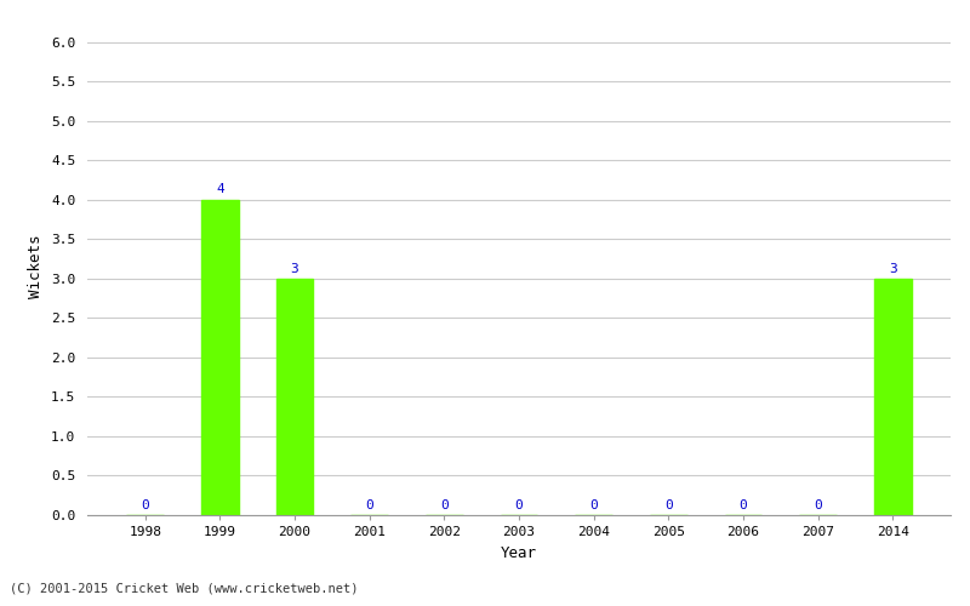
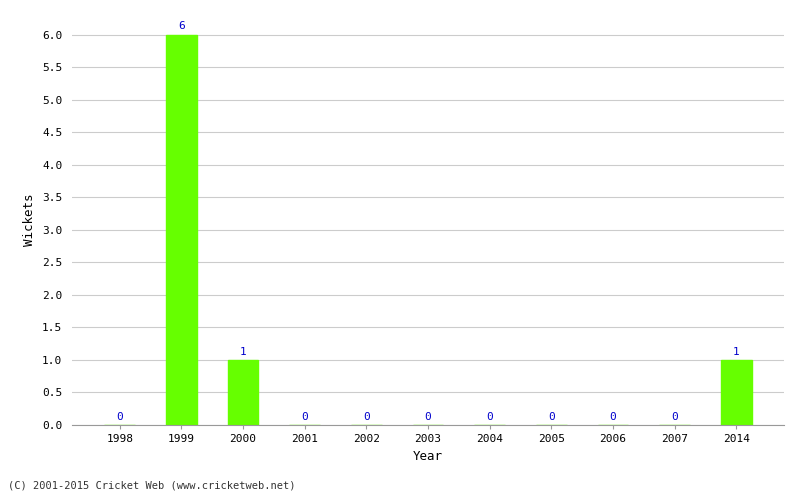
1999: 4 -> 6
2000: 3 -> 1
2014: 3 -> 1
